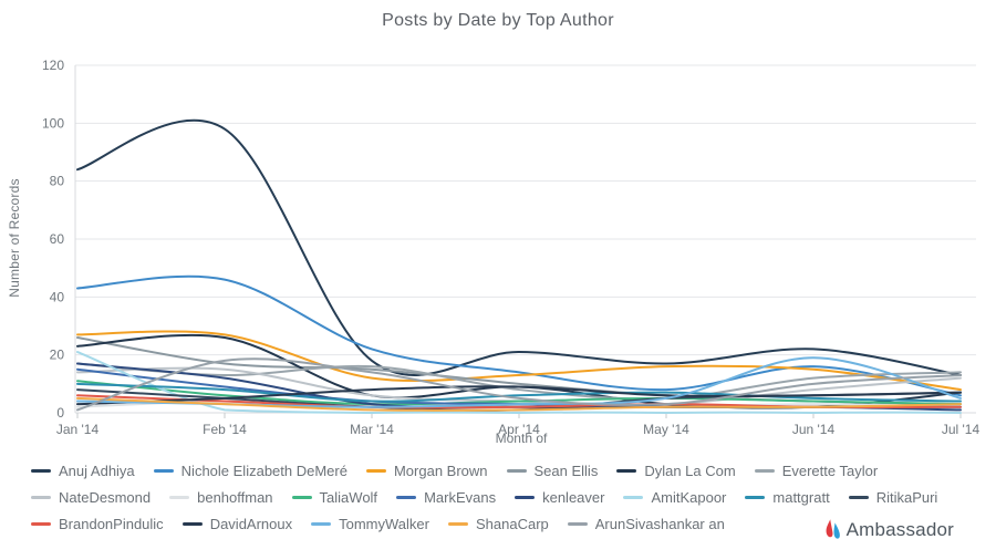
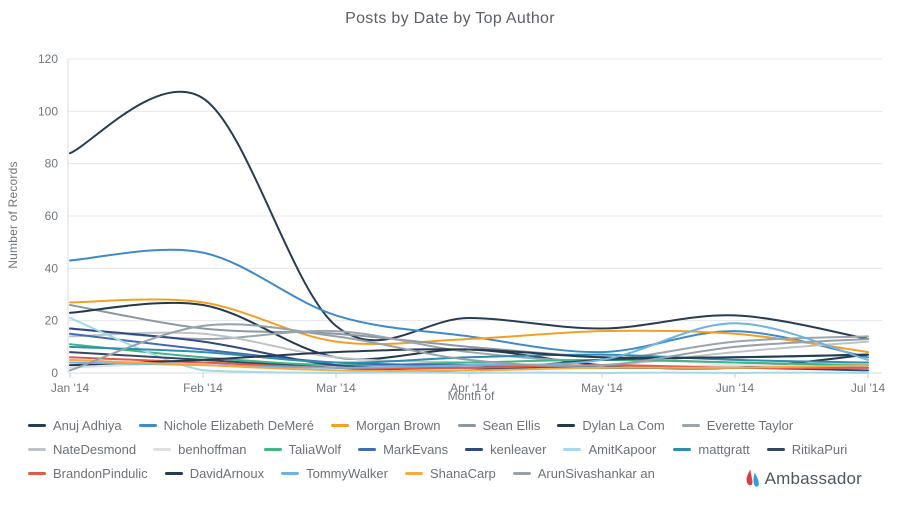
Anuj Adhiya/Feb '14: 98 -> 105
